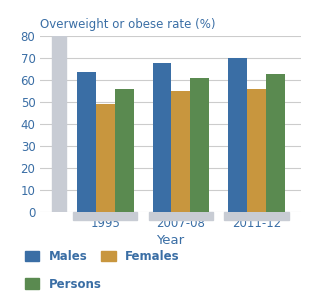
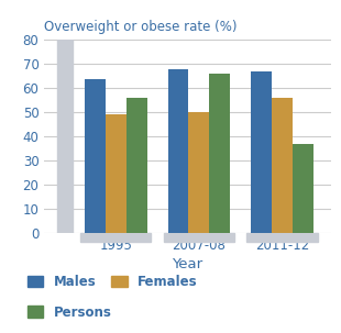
Females/2007-08: 55 -> 50
Persons/2007-08: 61 -> 66
Males/2011-12: 70 -> 67
Persons/2011-12: 63 -> 37
